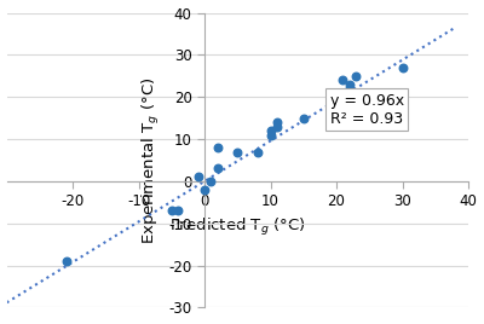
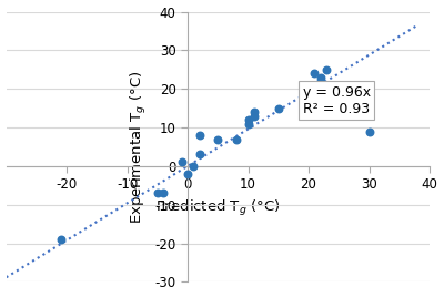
30: 27 -> 9
